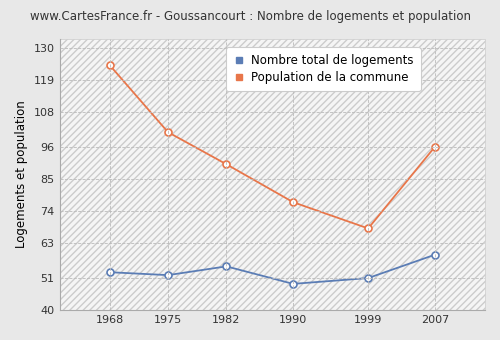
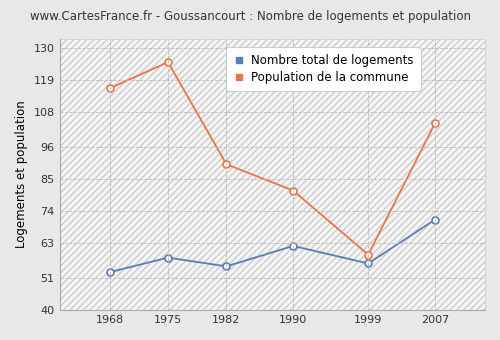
Population de la commune/1968: 124 -> 116
Nombre total de logements/1975: 52 -> 58
Population de la commune/1975: 101 -> 125
Nombre total de logements/1990: 49 -> 62
Population de la commune/1990: 77 -> 81
Nombre total de logements/1999: 51 -> 56
Population de la commune/1999: 68 -> 59
Nombre total de logements/2007: 59 -> 71
Population de la commune/2007: 96 -> 104
